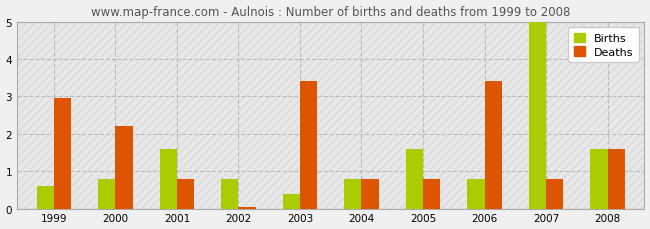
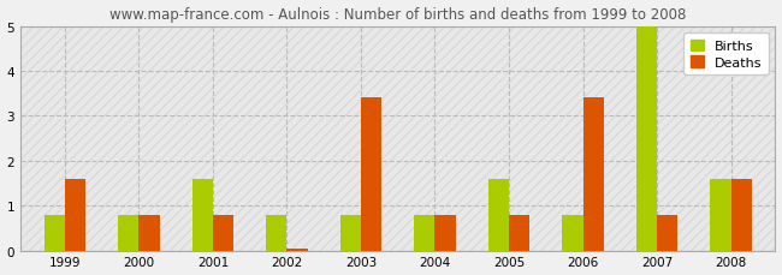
Births/1999: 0.6 -> 0.8
Deaths/1999: 2.95 -> 1.60
Deaths/2000: 2.20 -> 0.80
Births/2003: 0.4 -> 0.8
